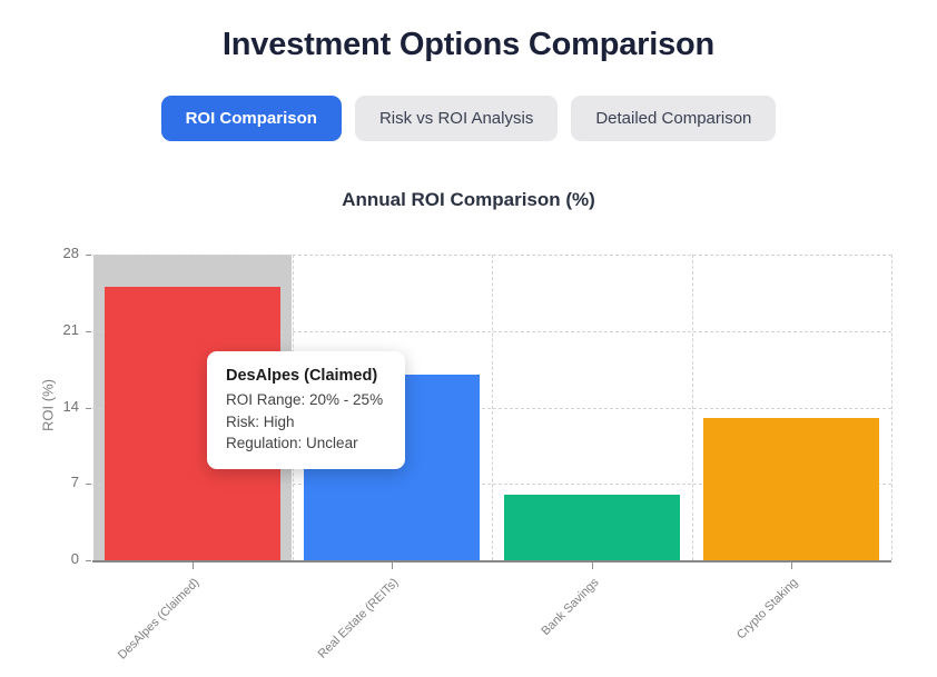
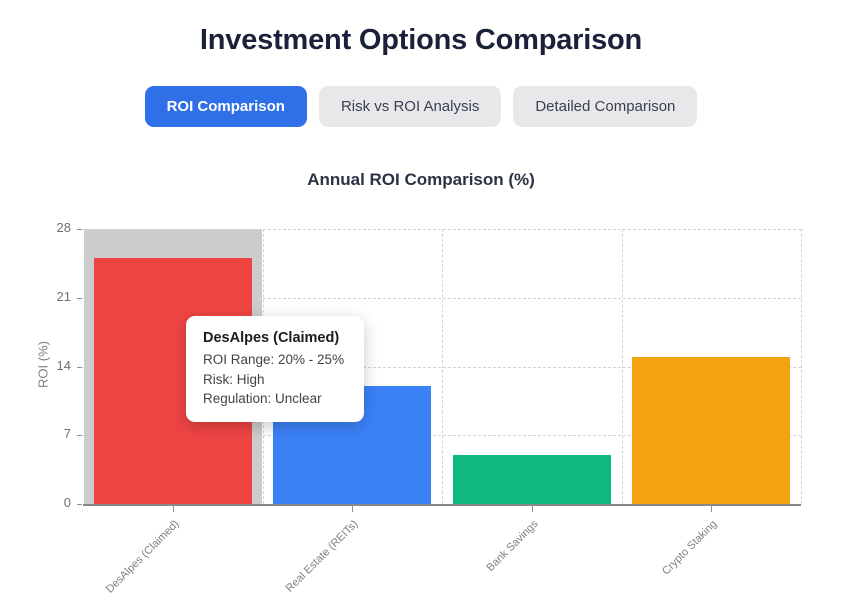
Real Estate (REITs): 17 -> 12
Bank Savings: 6 -> 5
Crypto Staking: 13 -> 15
